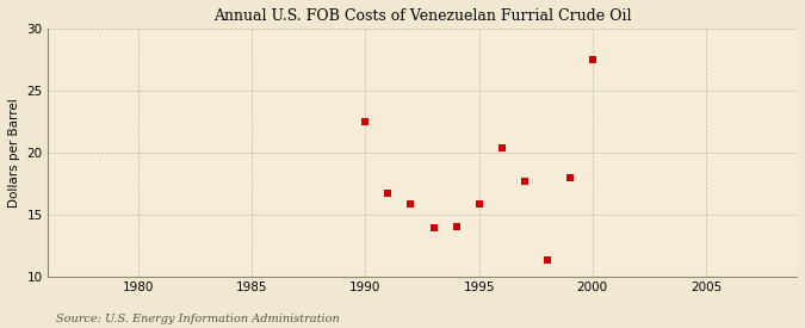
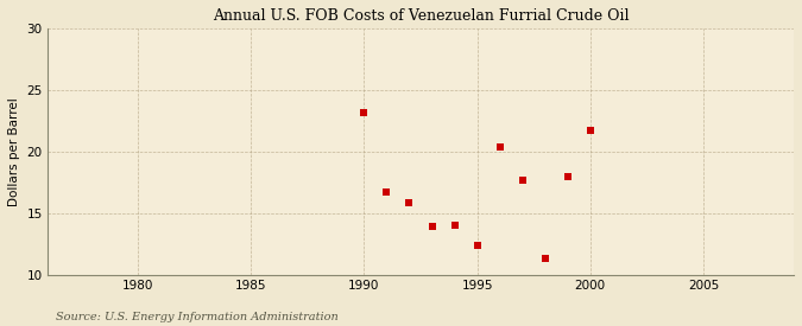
1990: 22.5 -> 23.2
1995: 15.9 -> 12.4
2000: 27.5 -> 21.7
